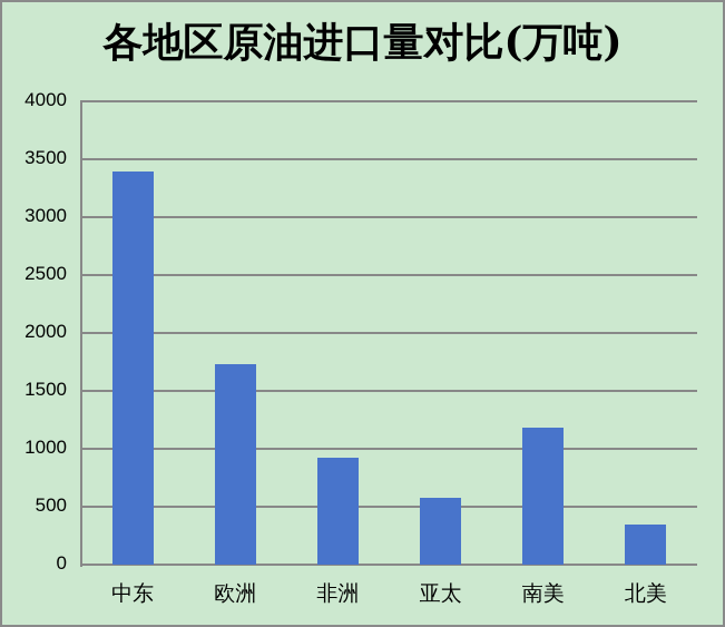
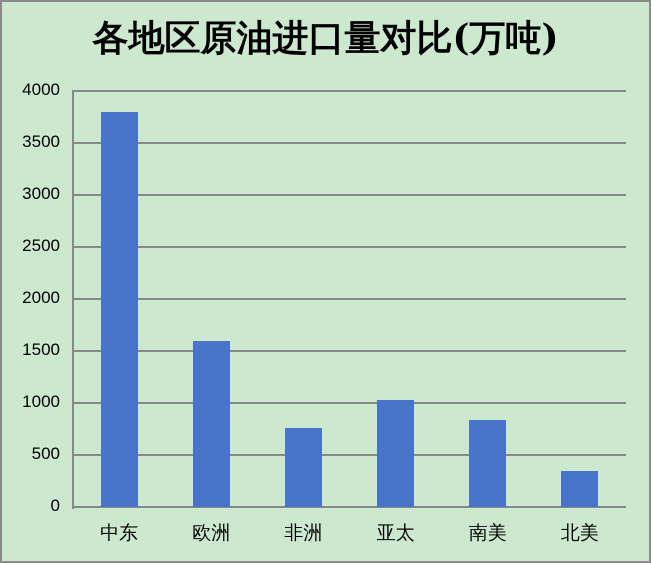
中东: 3390 -> 3800
欧洲: 1730 -> 1600
非洲: 920 -> 760
亚太: 580 -> 1030
南美: 1180 -> 840
